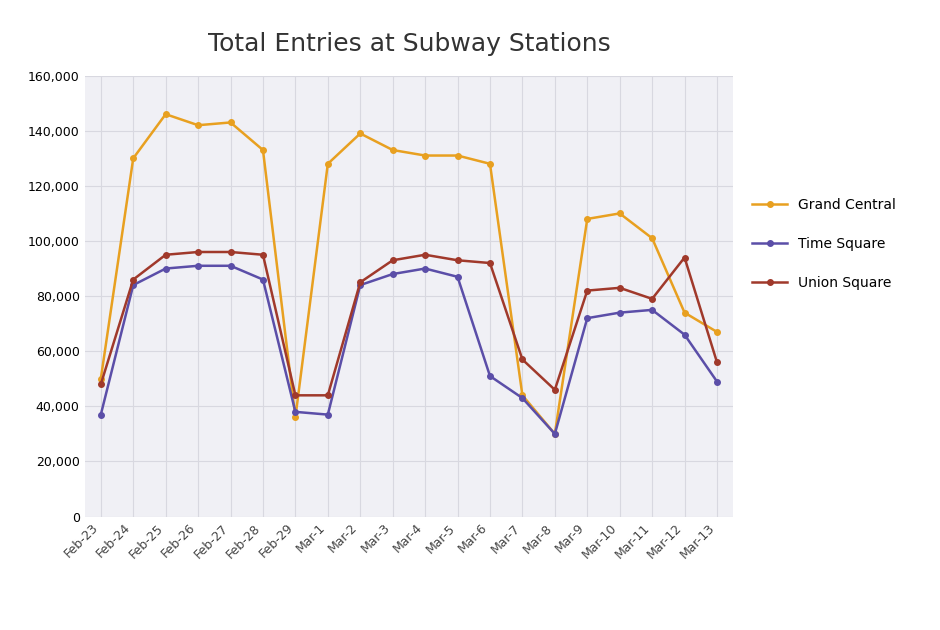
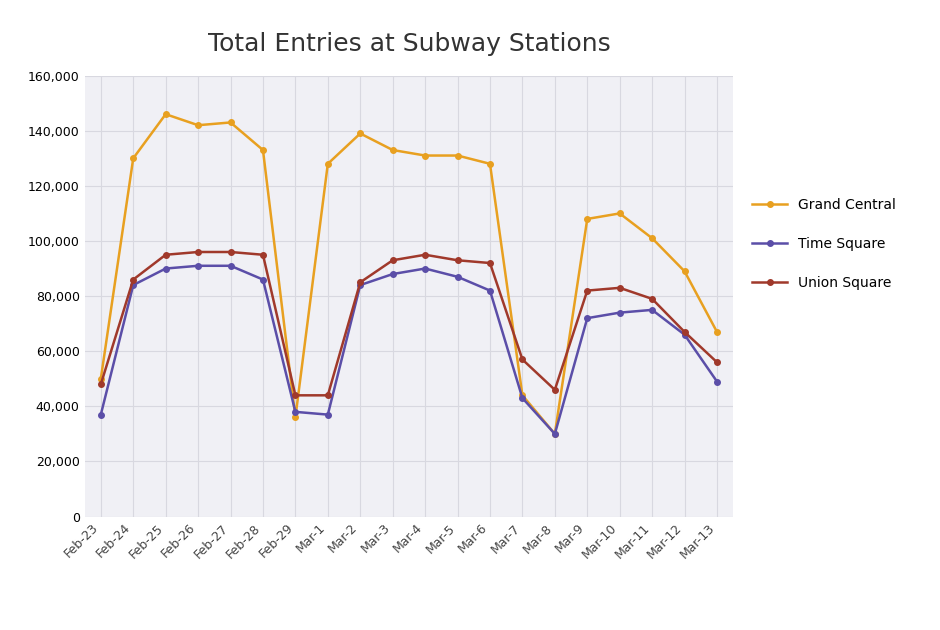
Time Square/Mar-6: 51,000 -> 82,000
Grand Central/Mar-12: 74,000 -> 89,000
Union Square/Mar-12: 94,000 -> 67,000
